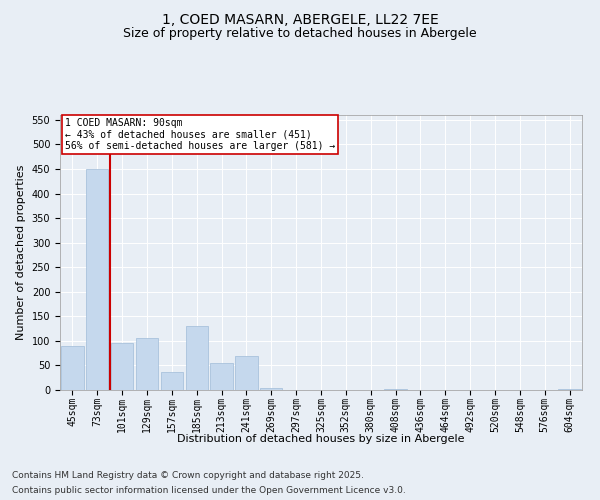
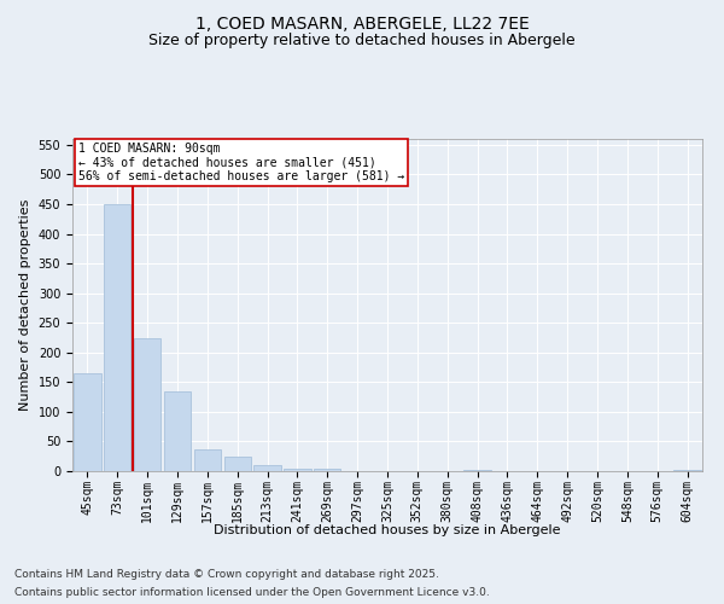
45sqm: 90 -> 165
101sqm: 95 -> 224
129sqm: 105 -> 134
185sqm: 130 -> 25
213sqm: 55 -> 10
241sqm: 70 -> 5
